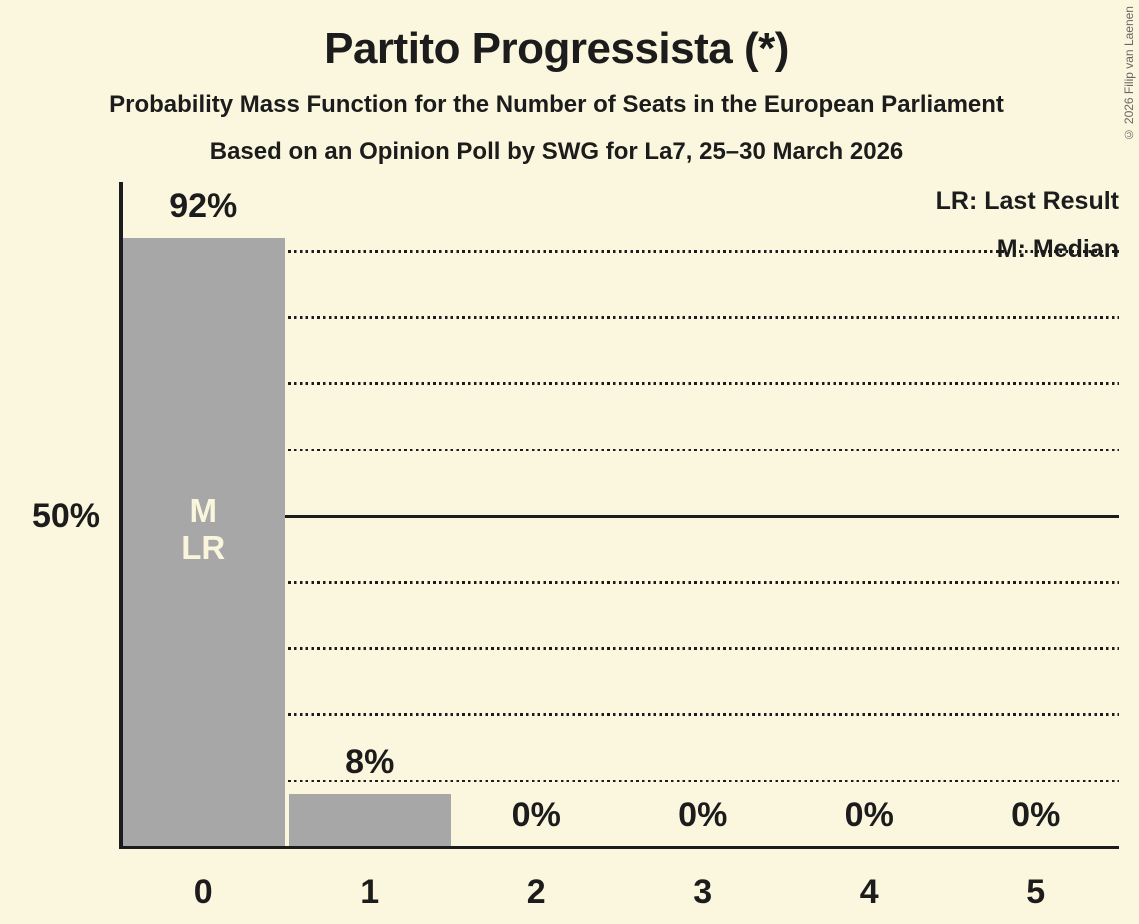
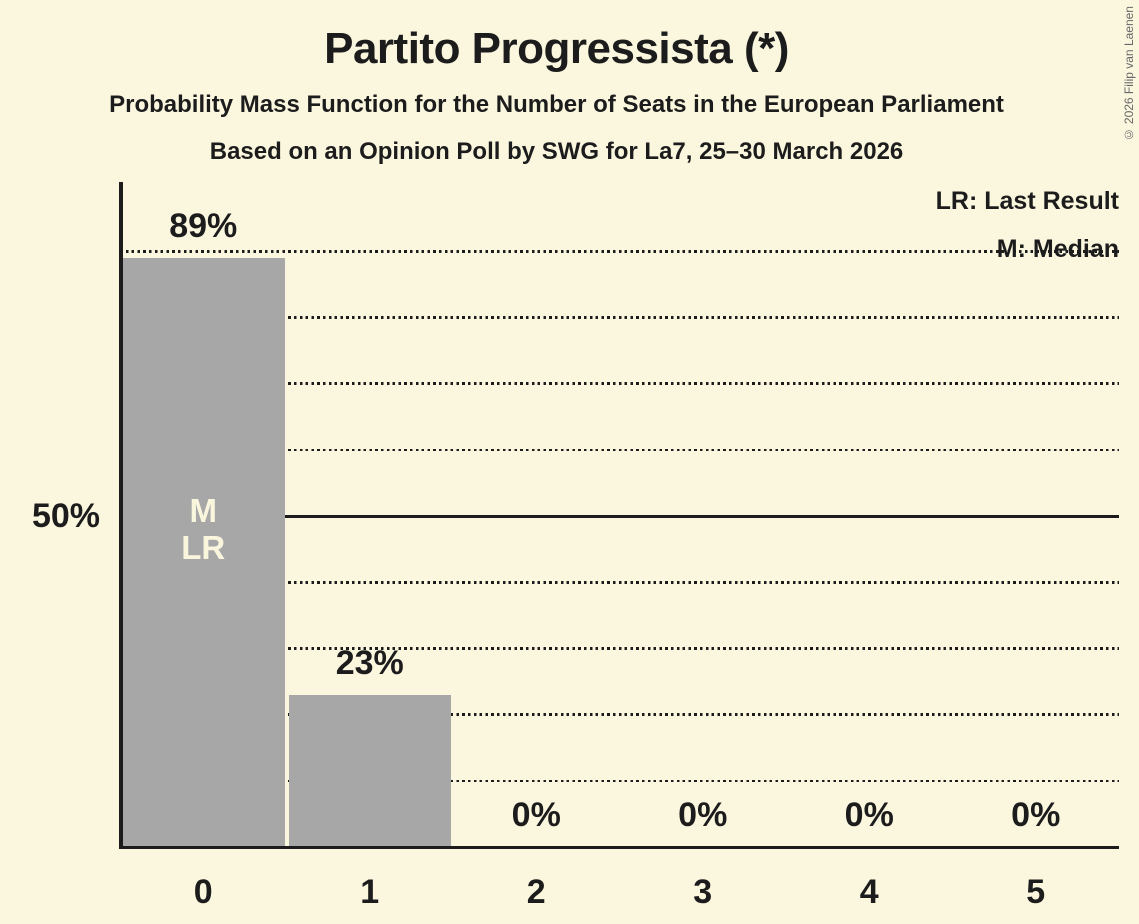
0: 92% -> 89%
1: 8% -> 23%
